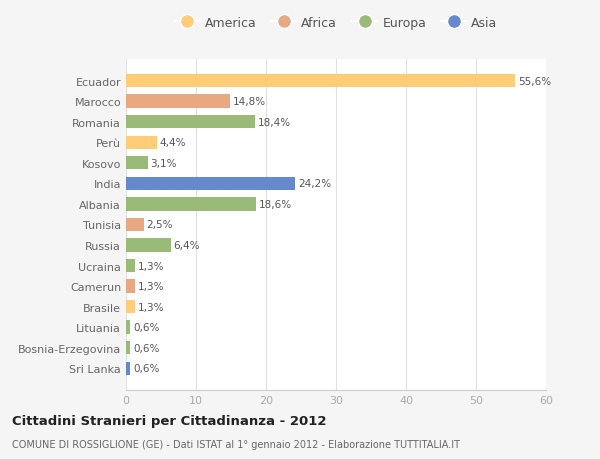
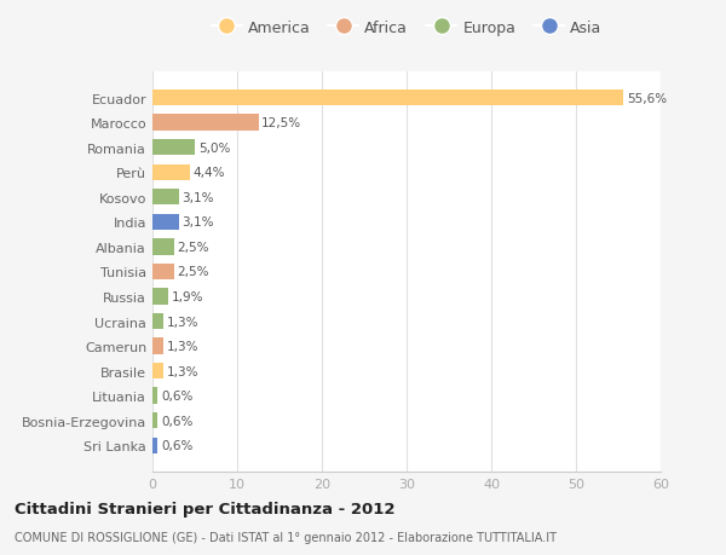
Marocco: 14,8% -> 12,5%
Romania: 18,4% -> 5,0%
India: 24,2% -> 3,1%
Albania: 18,6% -> 2,5%
Russia: 6,4% -> 1,9%
